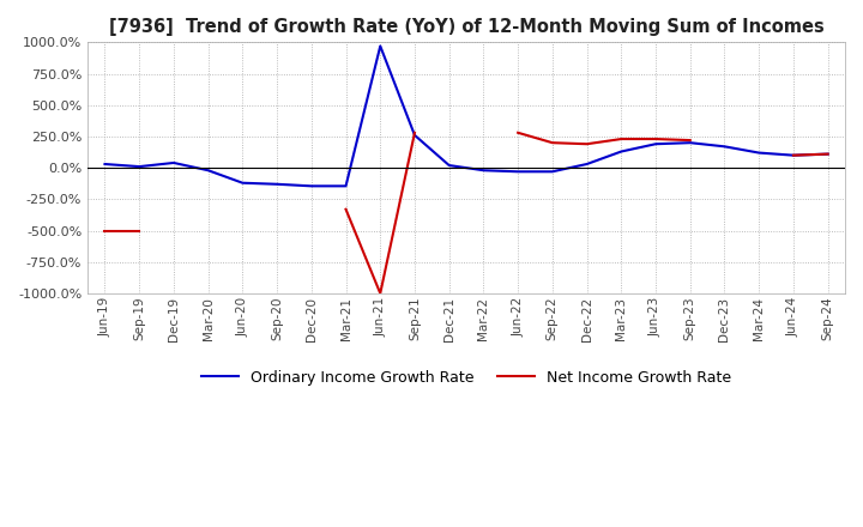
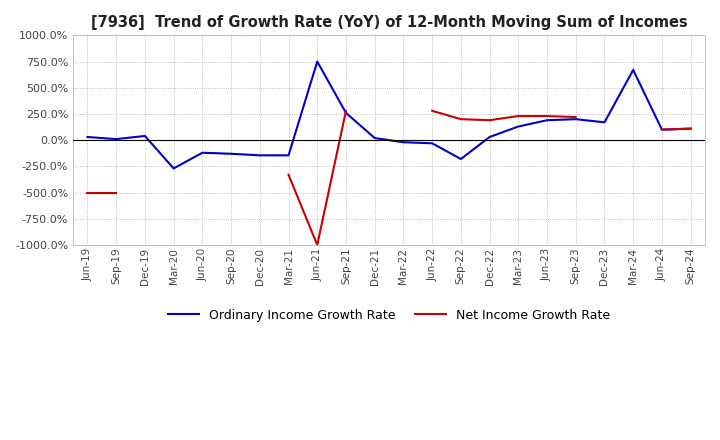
Ordinary Income Growth Rate/Mar-20: -20% -> -270%
Ordinary Income Growth Rate/Jun-21: 970% -> 750%
Ordinary Income Growth Rate/Sep-22: -30% -> -180%
Ordinary Income Growth Rate/Mar-24: 120% -> 670%
